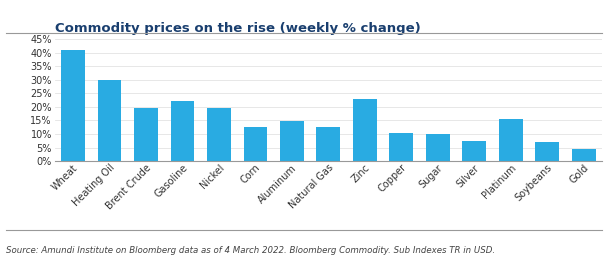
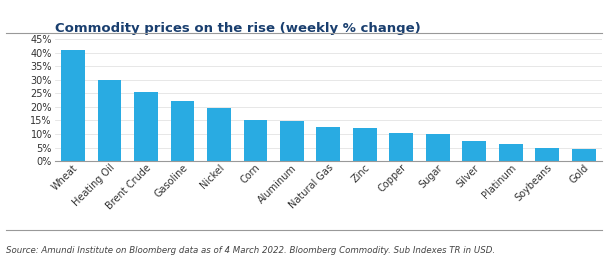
Brent Crude: 19.5% -> 25.5%
Corn: 12.5% -> 15.0%
Zinc: 23.0% -> 12.2%
Platinum: 15.5% -> 6.5%
Soybeans: 7.0% -> 5.0%
